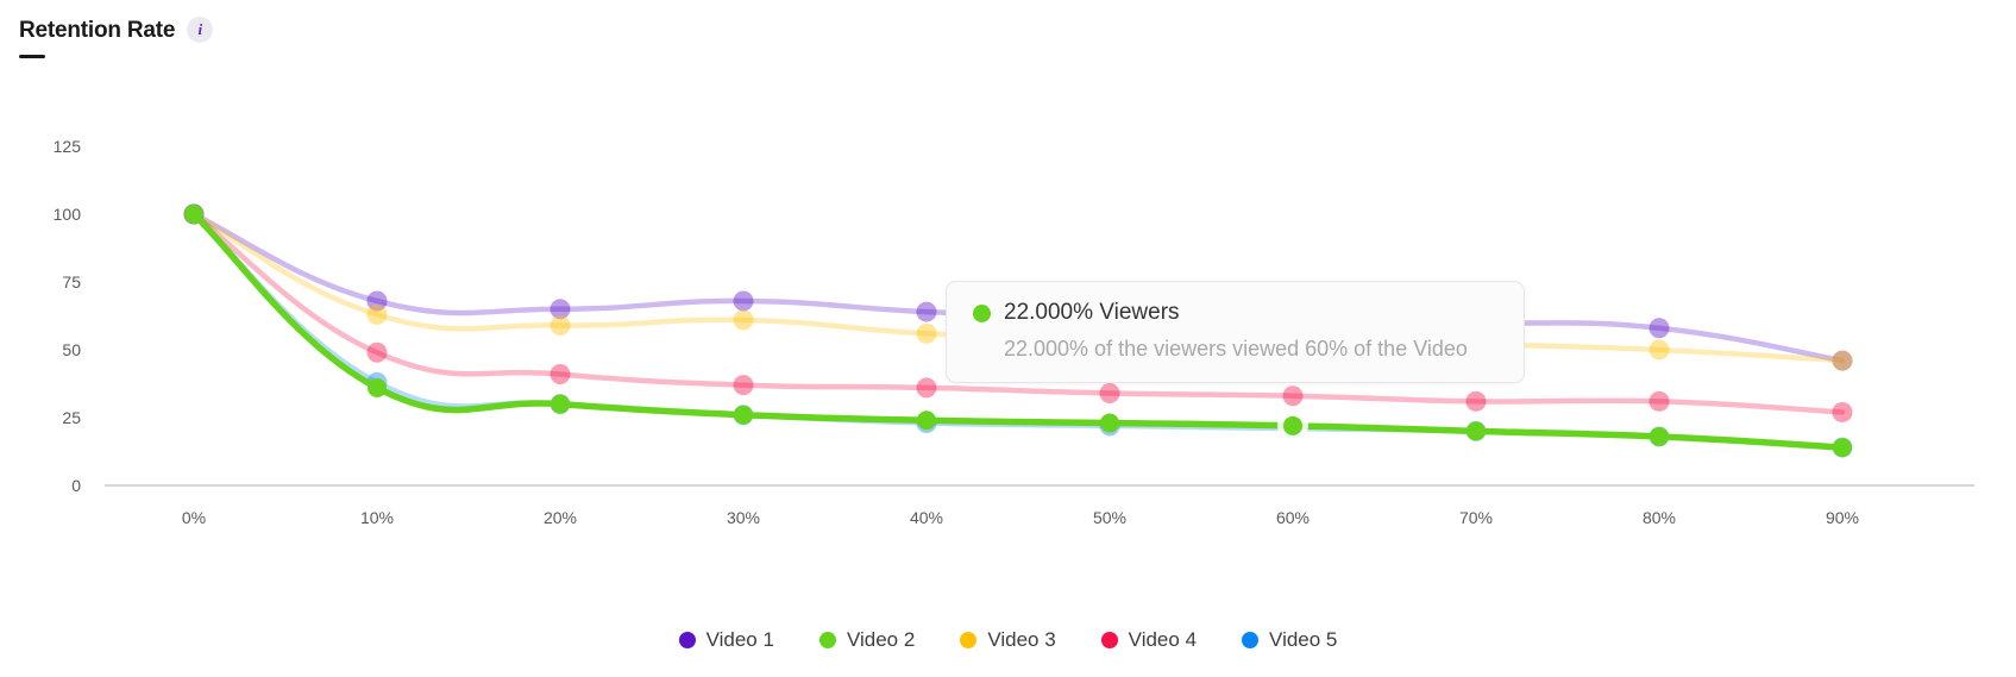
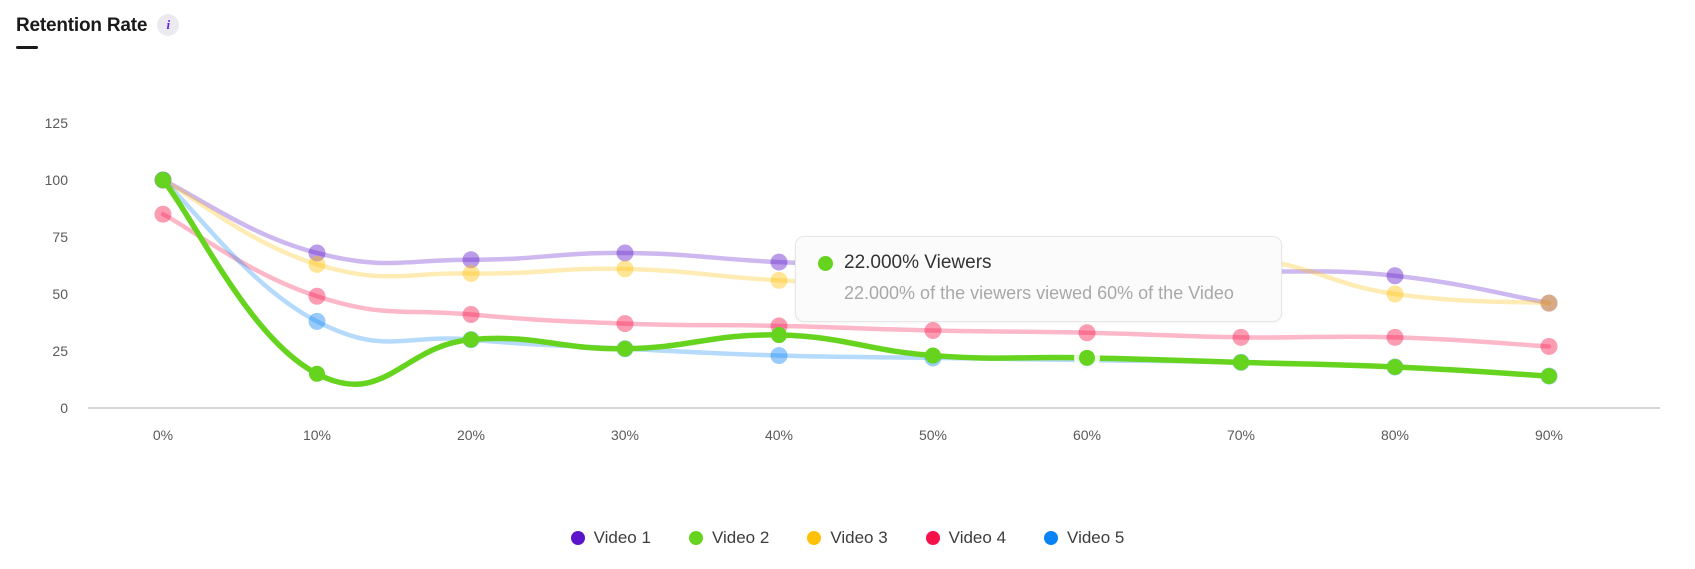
Video 4/0%: 100 -> 85
Video 2/10%: 36 -> 15
Video 2/40%: 24 -> 32
Video 3/70%: 52 -> 65
